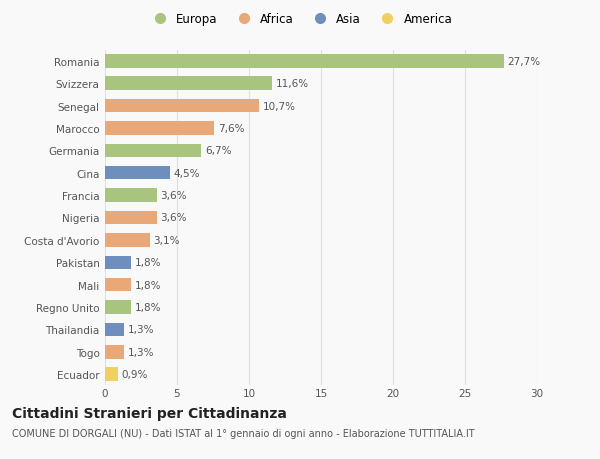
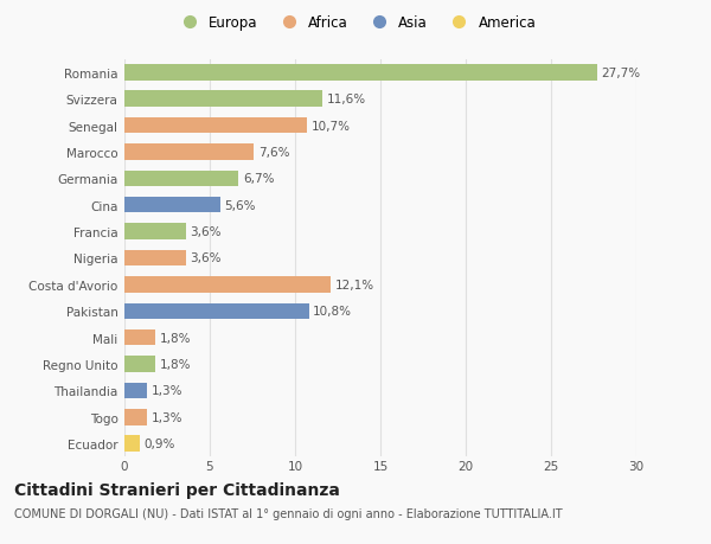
Cina: 4,5% -> 5,6%
Costa d'Avorio: 3,1% -> 12,1%
Pakistan: 1,8% -> 10,8%
